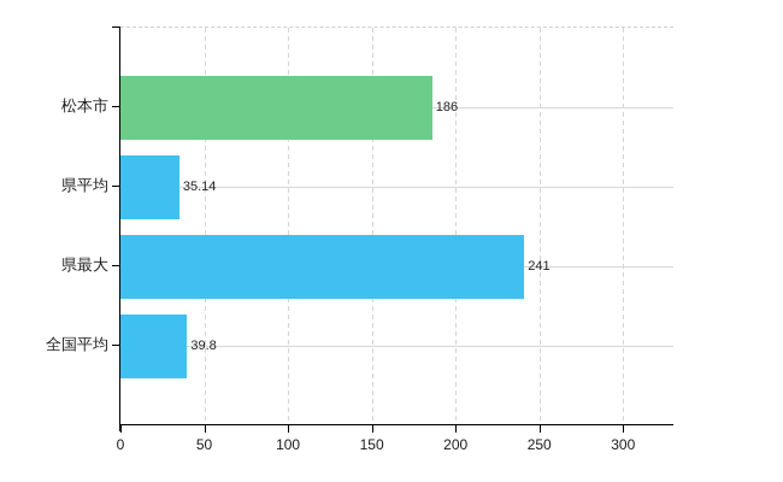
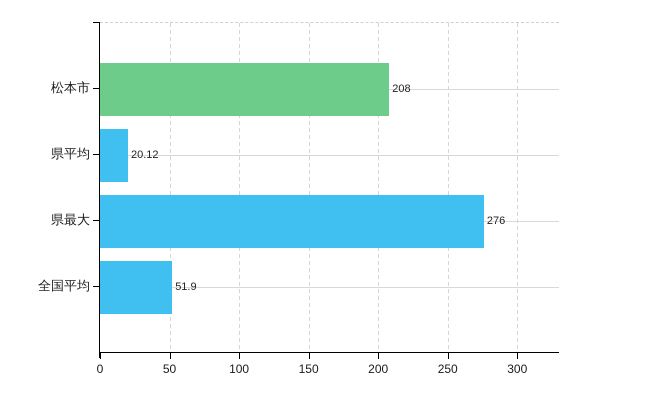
松本市: 186 -> 208
県平均: 35.14 -> 20.12
県最大: 241 -> 276
全国平均: 39.8 -> 51.9
